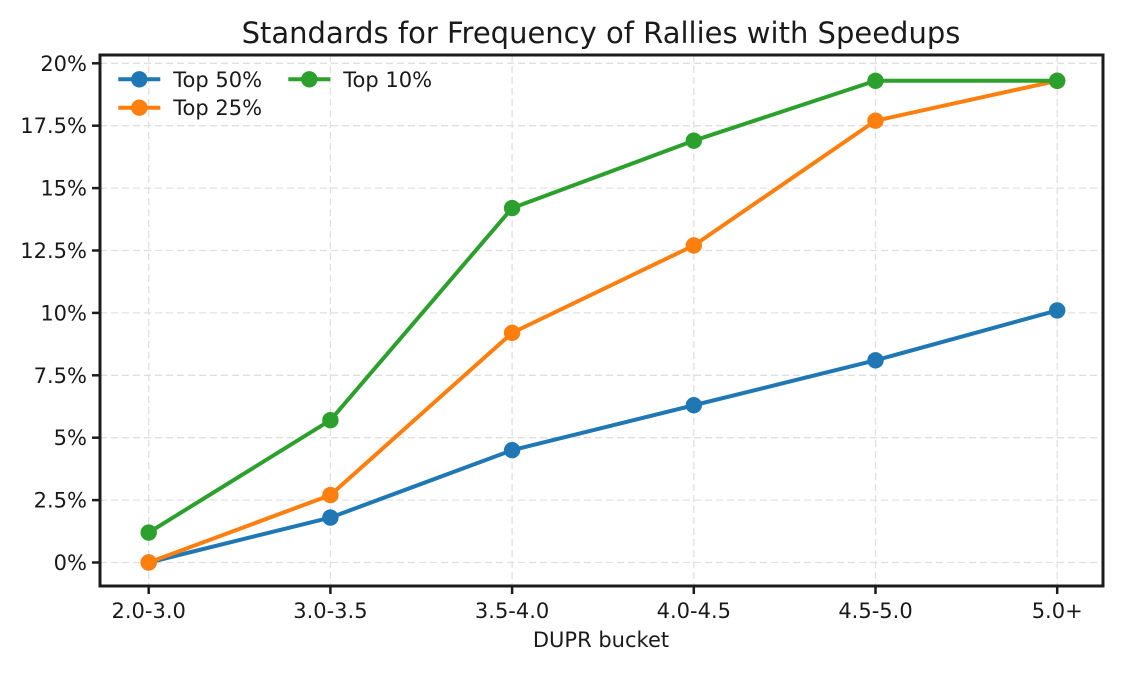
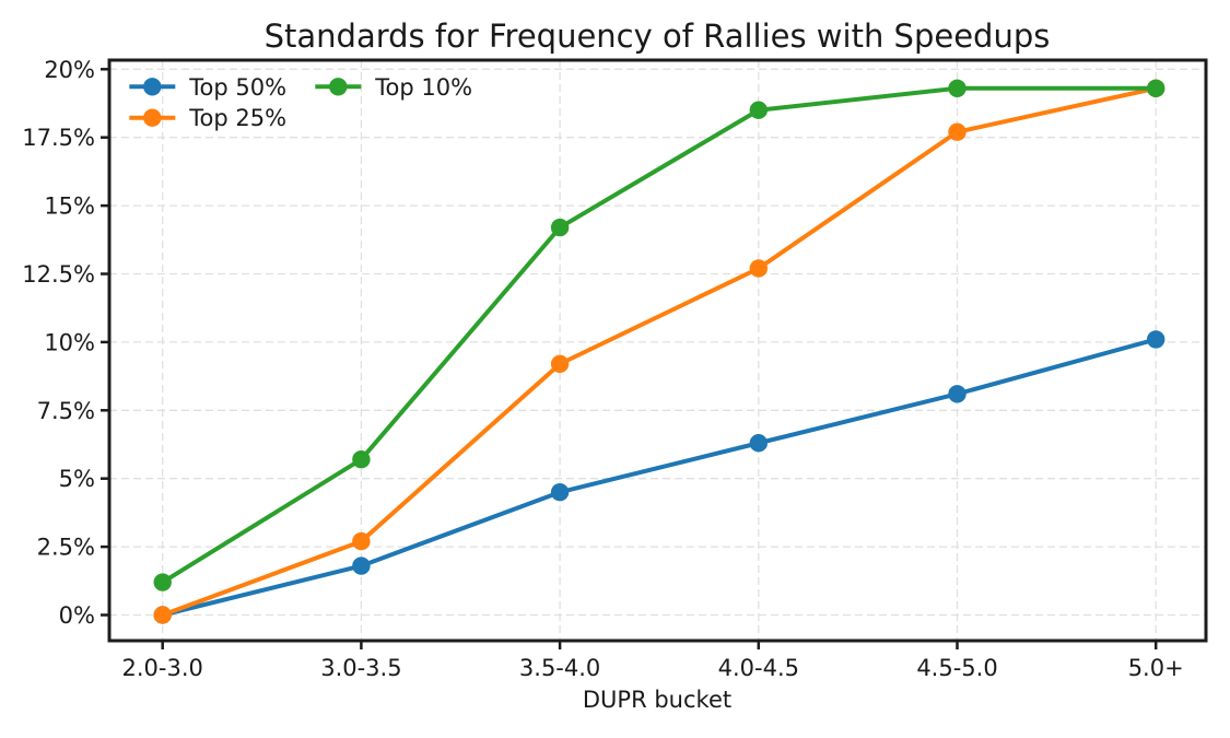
Top 10%/4.0-4.5: 16.9% -> 18.5%
